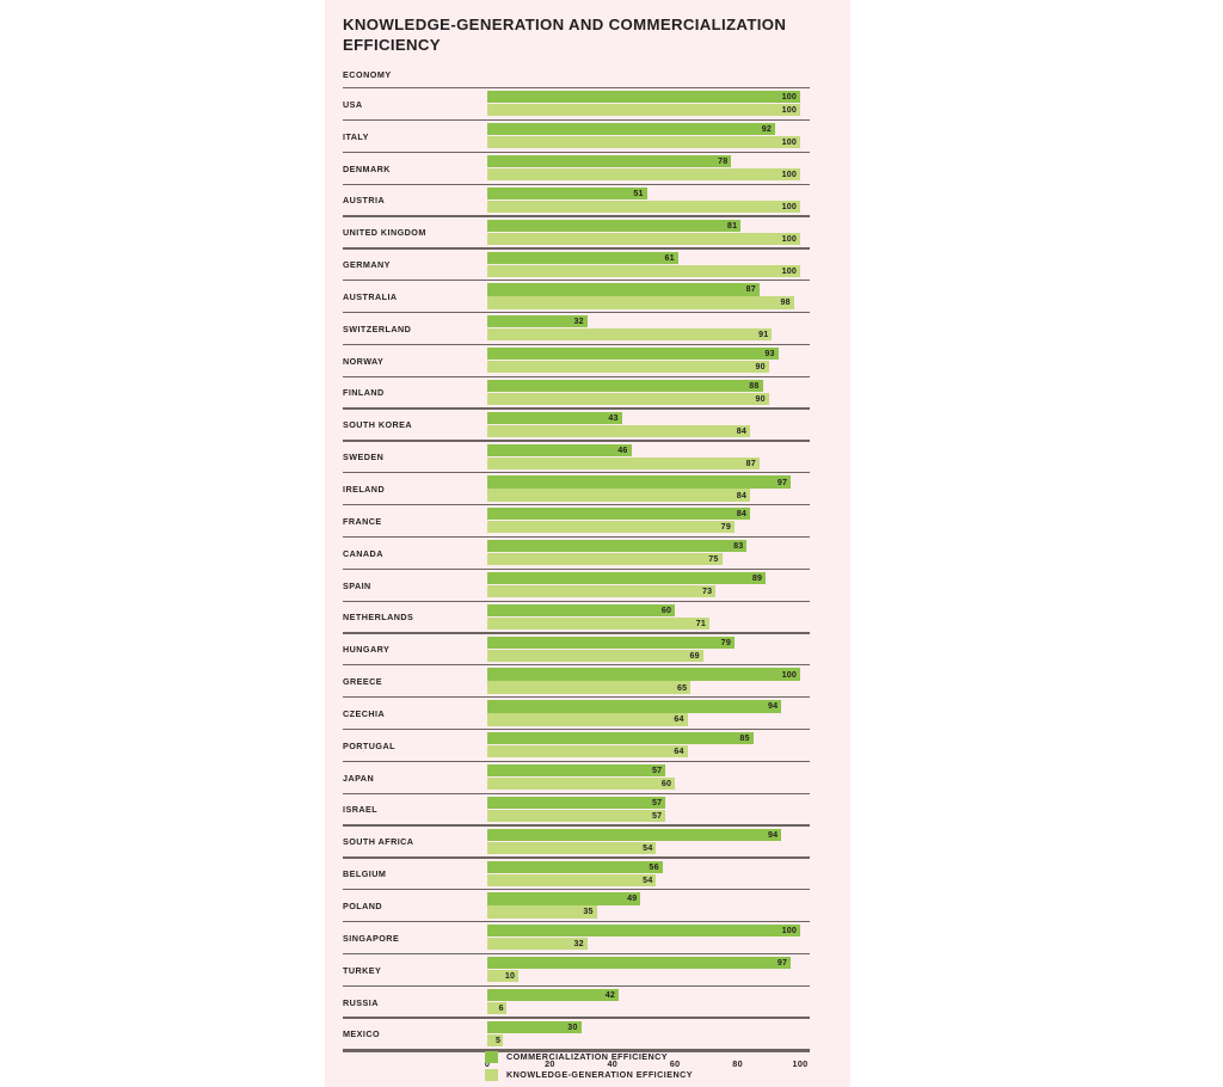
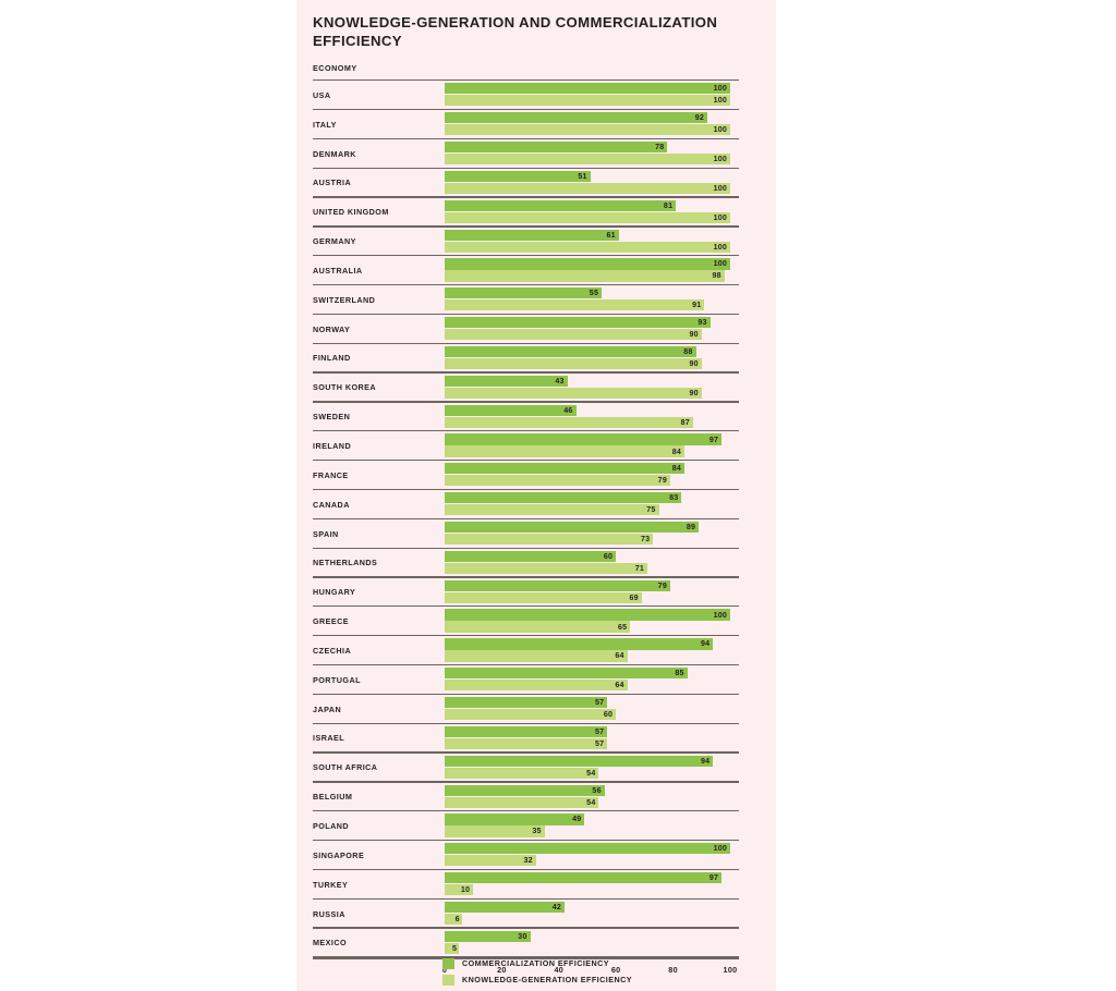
COMMERCIALIZATION EFFICIENCY/AUSTRALIA: 87 -> 100
COMMERCIALIZATION EFFICIENCY/SWITZERLAND: 32 -> 55
KNOWLEDGE-GENERATION EFFICIENCY/SOUTH KOREA: 84 -> 90
